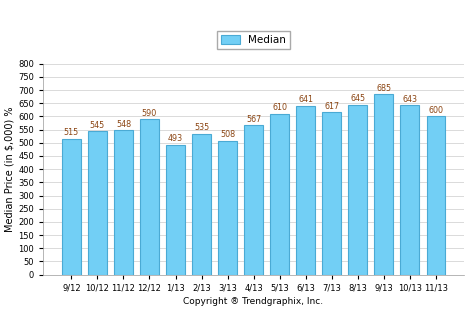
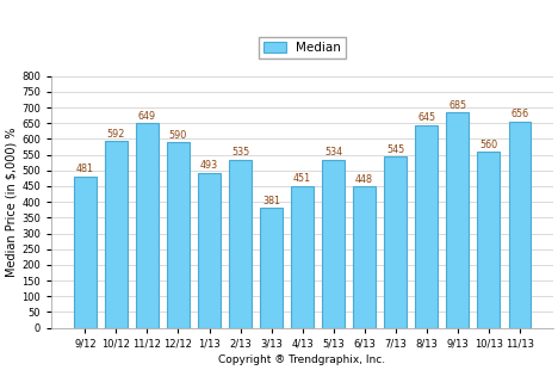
9/12: 515 -> 481
10/12: 545 -> 592
11/12: 548 -> 649
3/13: 508 -> 381
4/13: 567 -> 451
5/13: 610 -> 534
6/13: 641 -> 448
7/13: 617 -> 545
10/13: 643 -> 560
11/13: 600 -> 656
